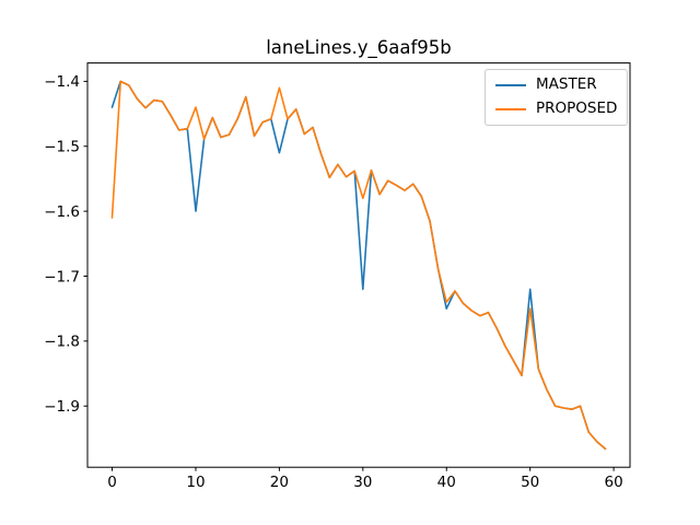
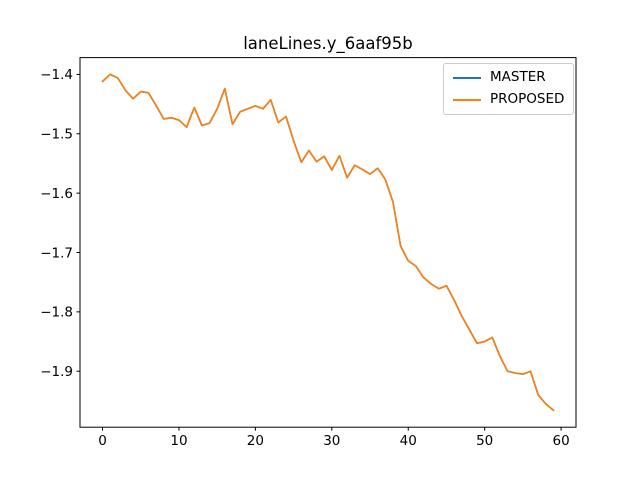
MASTER/0: -1.44 -> -1.41
PROPOSED/0: -1.61 -> -1.41
MASTER/10: -1.60 -> -1.48
PROPOSED/10: -1.44 -> -1.48
MASTER/20: -1.51 -> -1.45
PROPOSED/20: -1.41 -> -1.45
MASTER/30: -1.72 -> -1.56
PROPOSED/30: -1.58 -> -1.56
MASTER/40: -1.75 -> -1.71
PROPOSED/40: -1.74 -> -1.71
MASTER/50: -1.72 -> -1.85
PROPOSED/50: -1.75 -> -1.85
